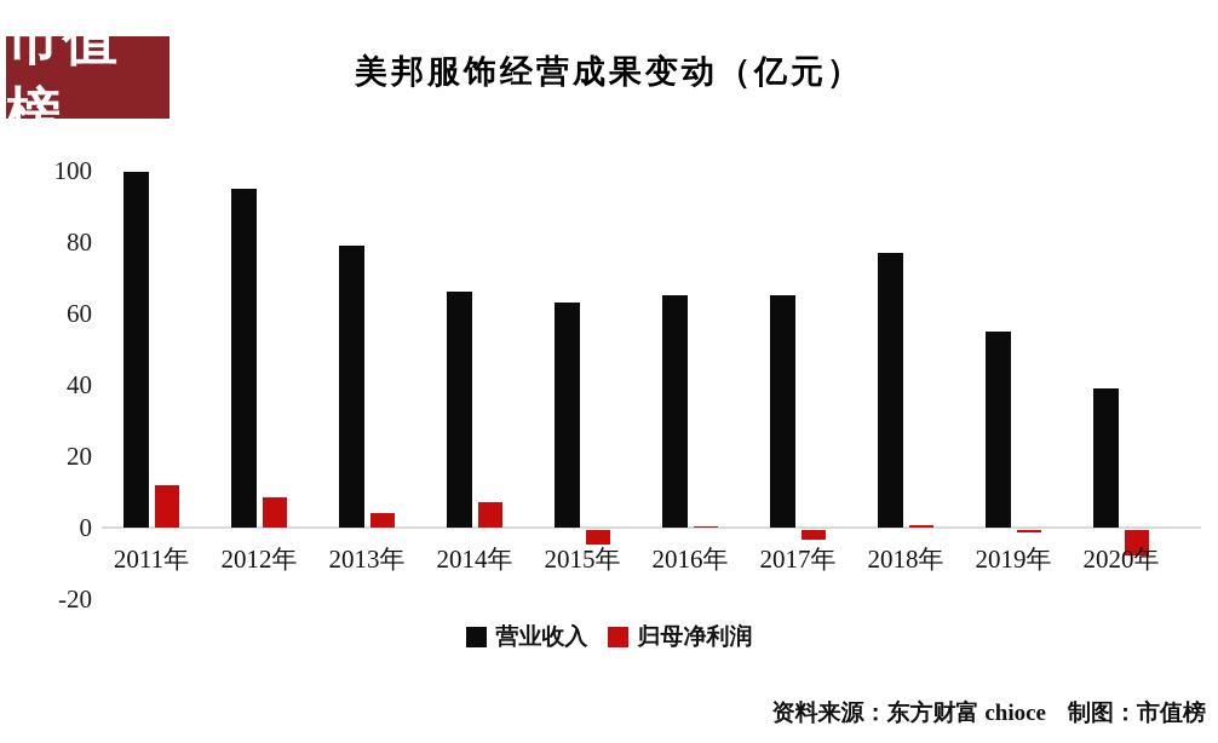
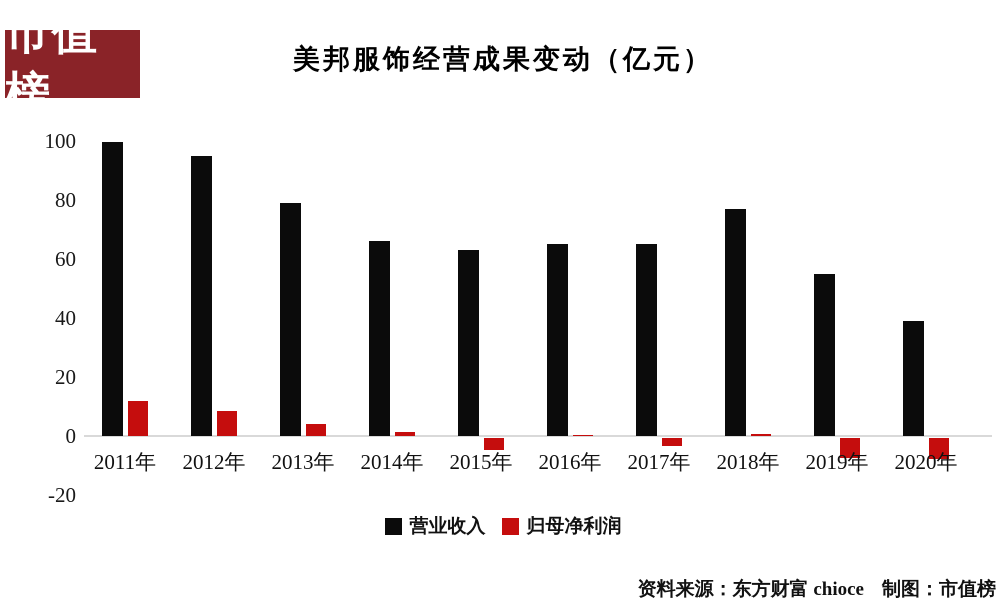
归母净利润/2014年: 7 -> 1
归母净利润/2019年: -1 -> -7
